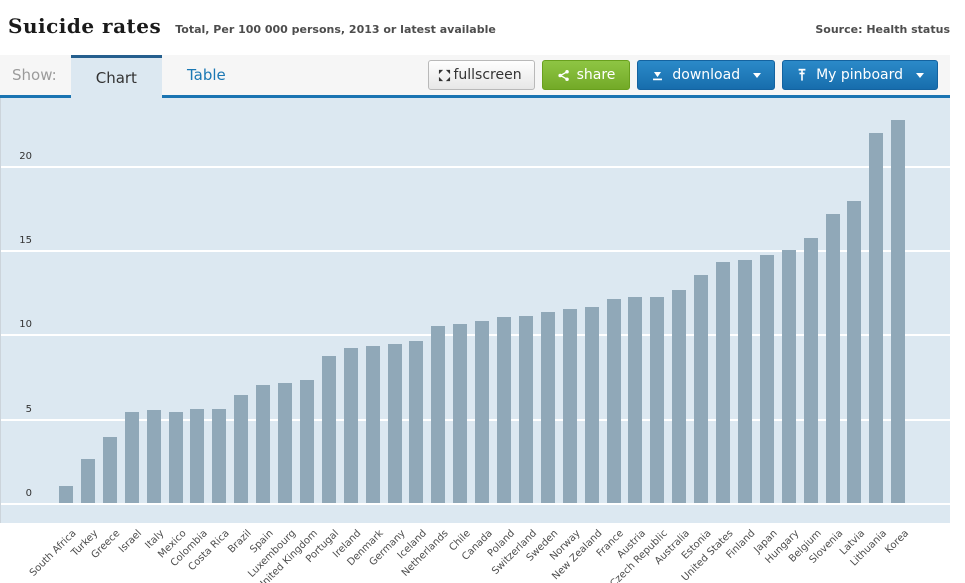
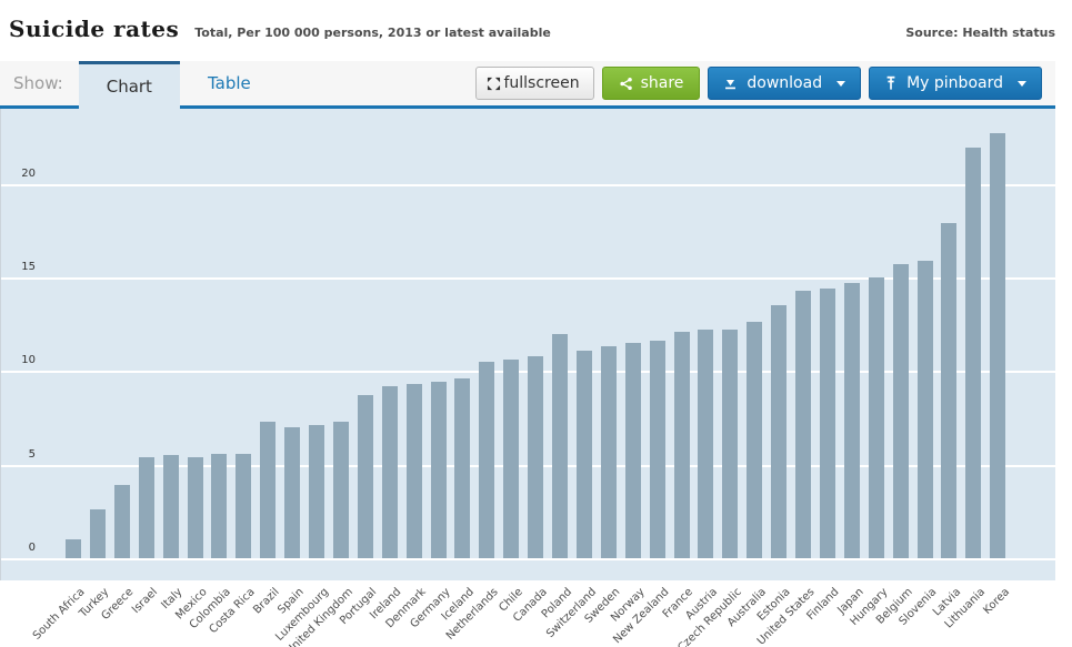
Brazil: 6.4 -> 7.3
Poland: 11.0 -> 12.0
Slovenia: 17.1 -> 15.9
